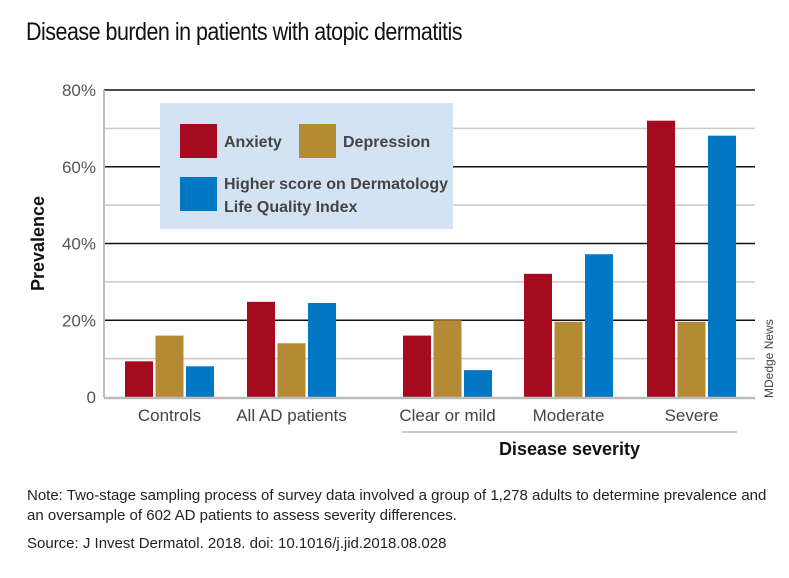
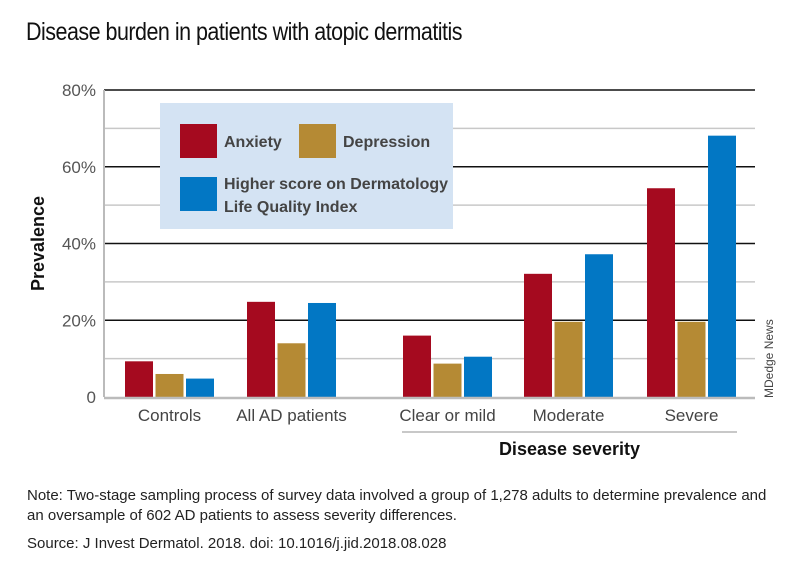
Depression/Controls: 16% -> 6%
Higher score on Dermatology Life Quality Index/Controls: 8% -> 5%
Depression/Clear or mild: 20% -> 9%
Higher score on Dermatology Life Quality Index/Clear or mild: 7% -> 10%
Anxiety/Severe: 72% -> 54%
